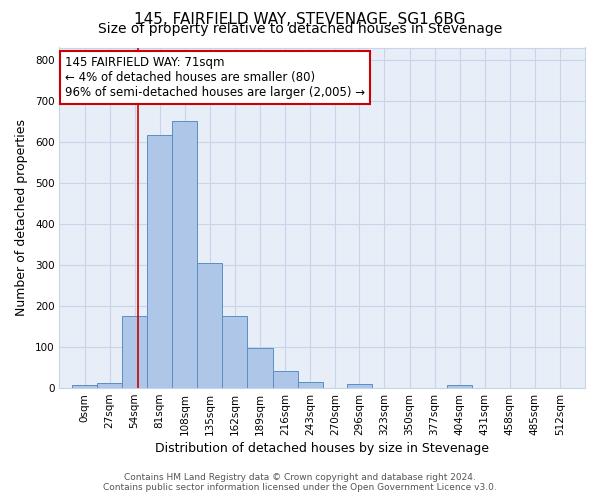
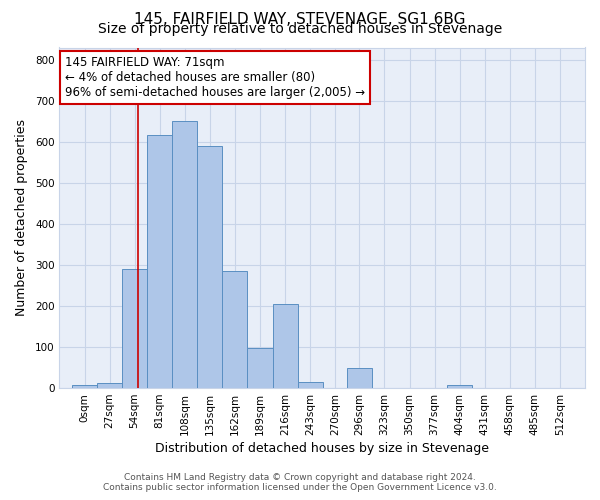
54sqm: 175 -> 290
135sqm: 306 -> 590
162sqm: 175 -> 285
216sqm: 41 -> 205
296sqm: 10 -> 50
